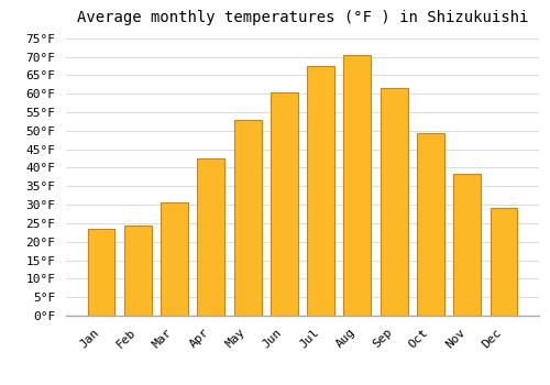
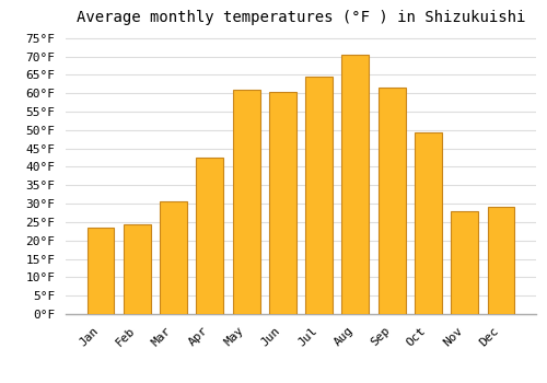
May: 53.0°F -> 61.0°F
Jul: 67.5°F -> 64.5°F
Nov: 38.5°F -> 28.0°F
